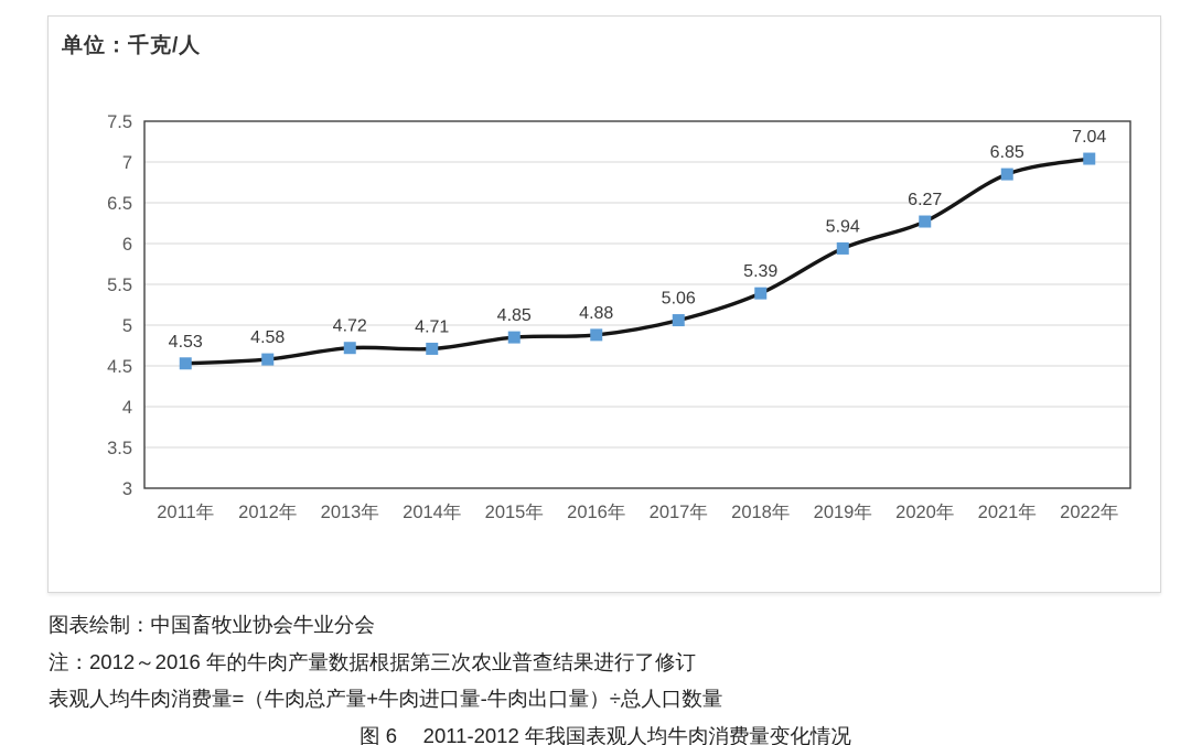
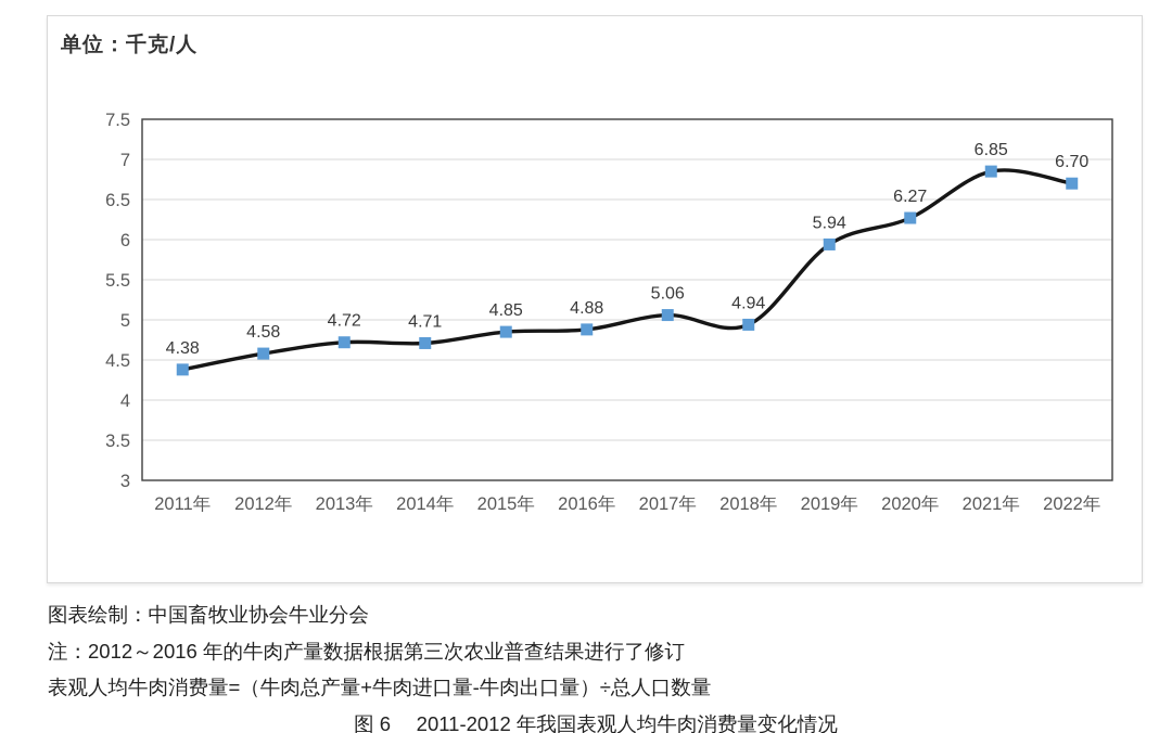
2011年: 4.53 -> 4.38
2018年: 5.39 -> 4.94
2022年: 7.04 -> 6.70
